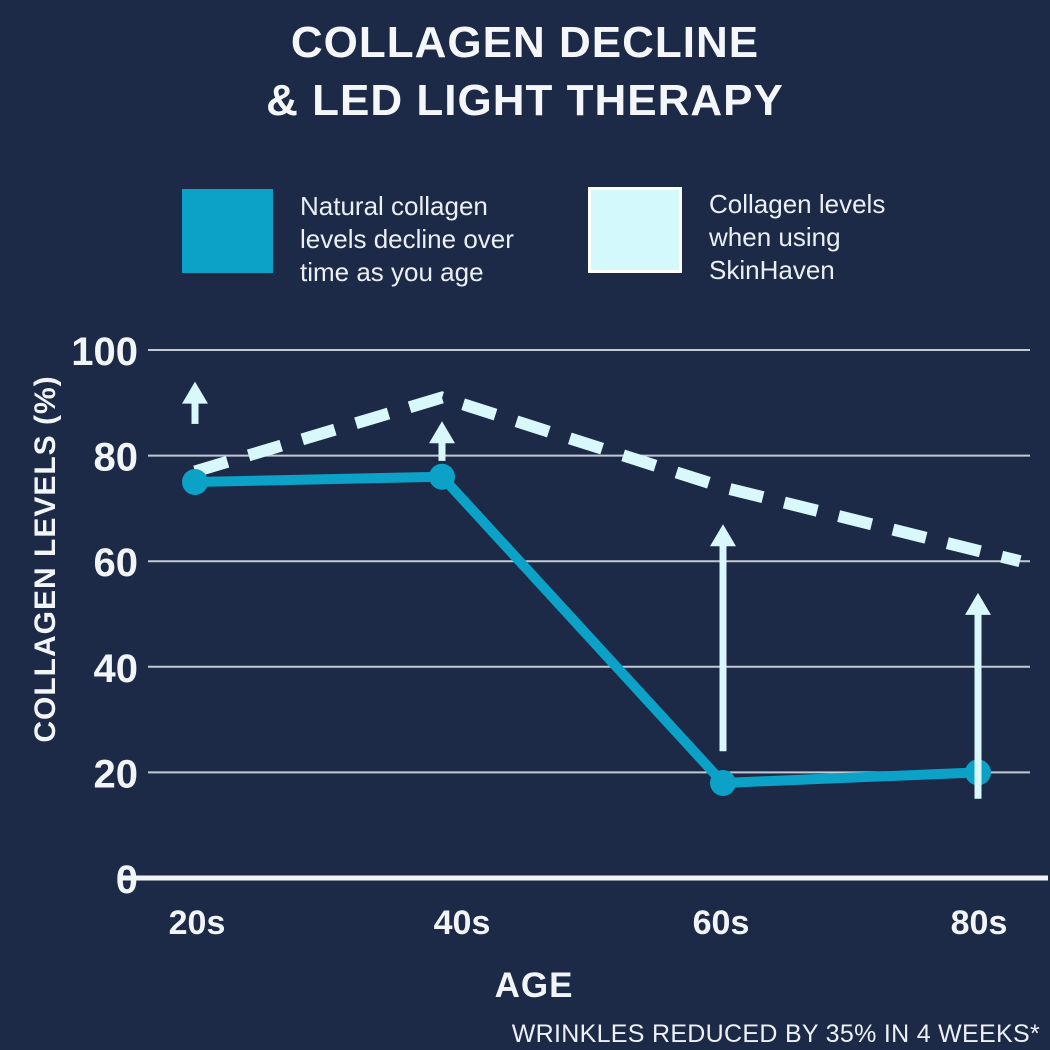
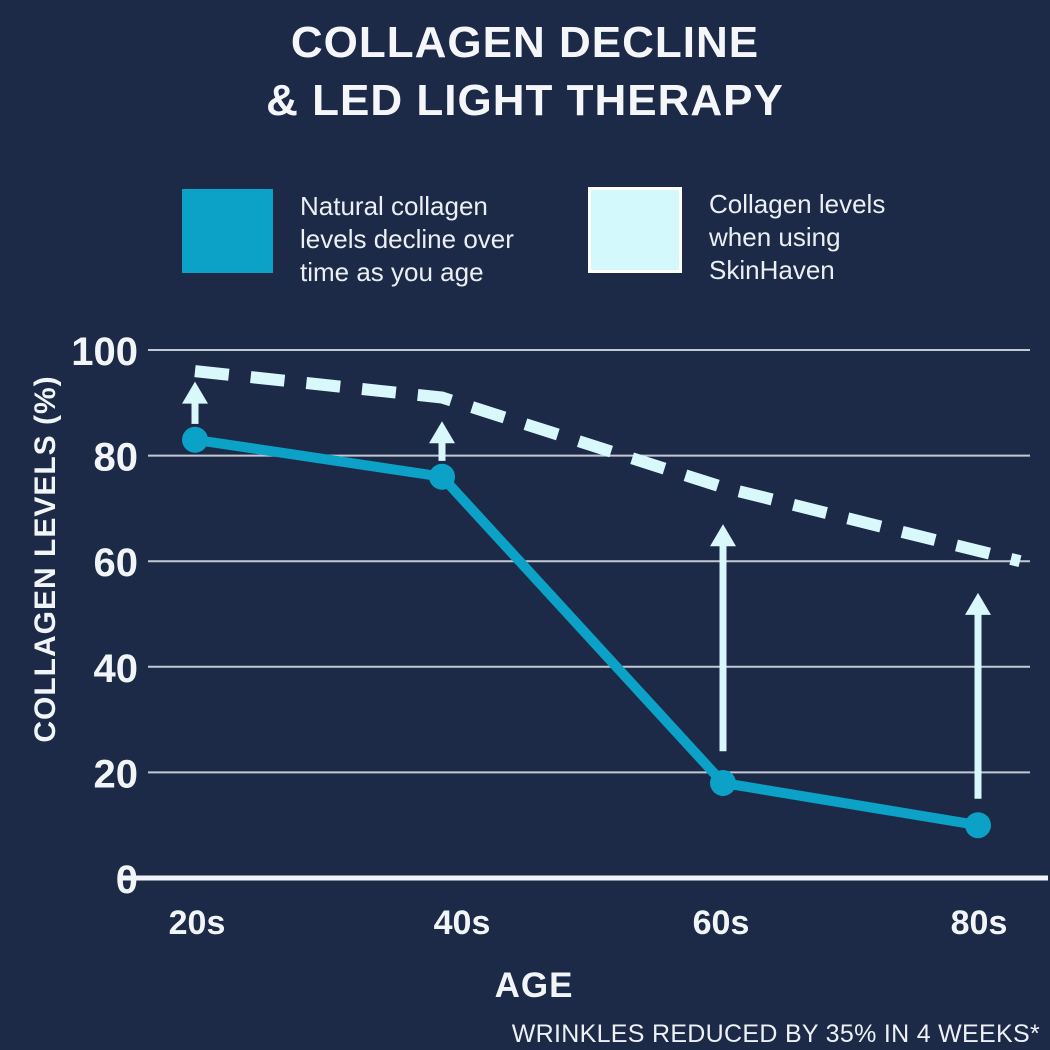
Natural collagen levels decline over time as you age/20s: 75 -> 83
Collagen levels when using SkinHaven/20s: 77 -> 96
Natural collagen levels decline over time as you age/80s: 20 -> 10
